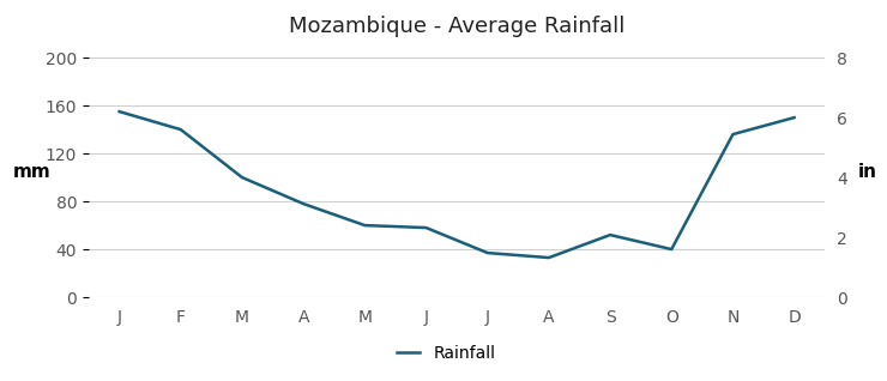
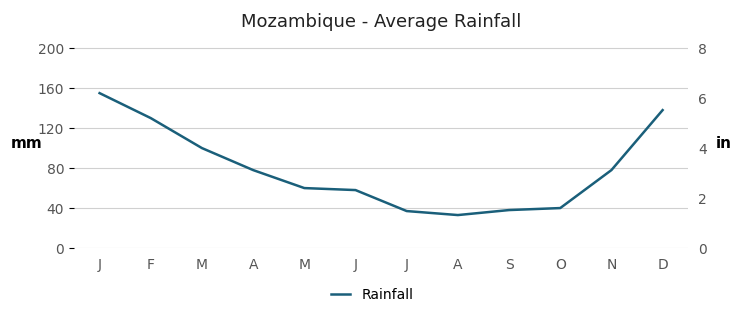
F: 140 -> 130
S: 52 -> 38
N: 136 -> 78
D: 150 -> 138
